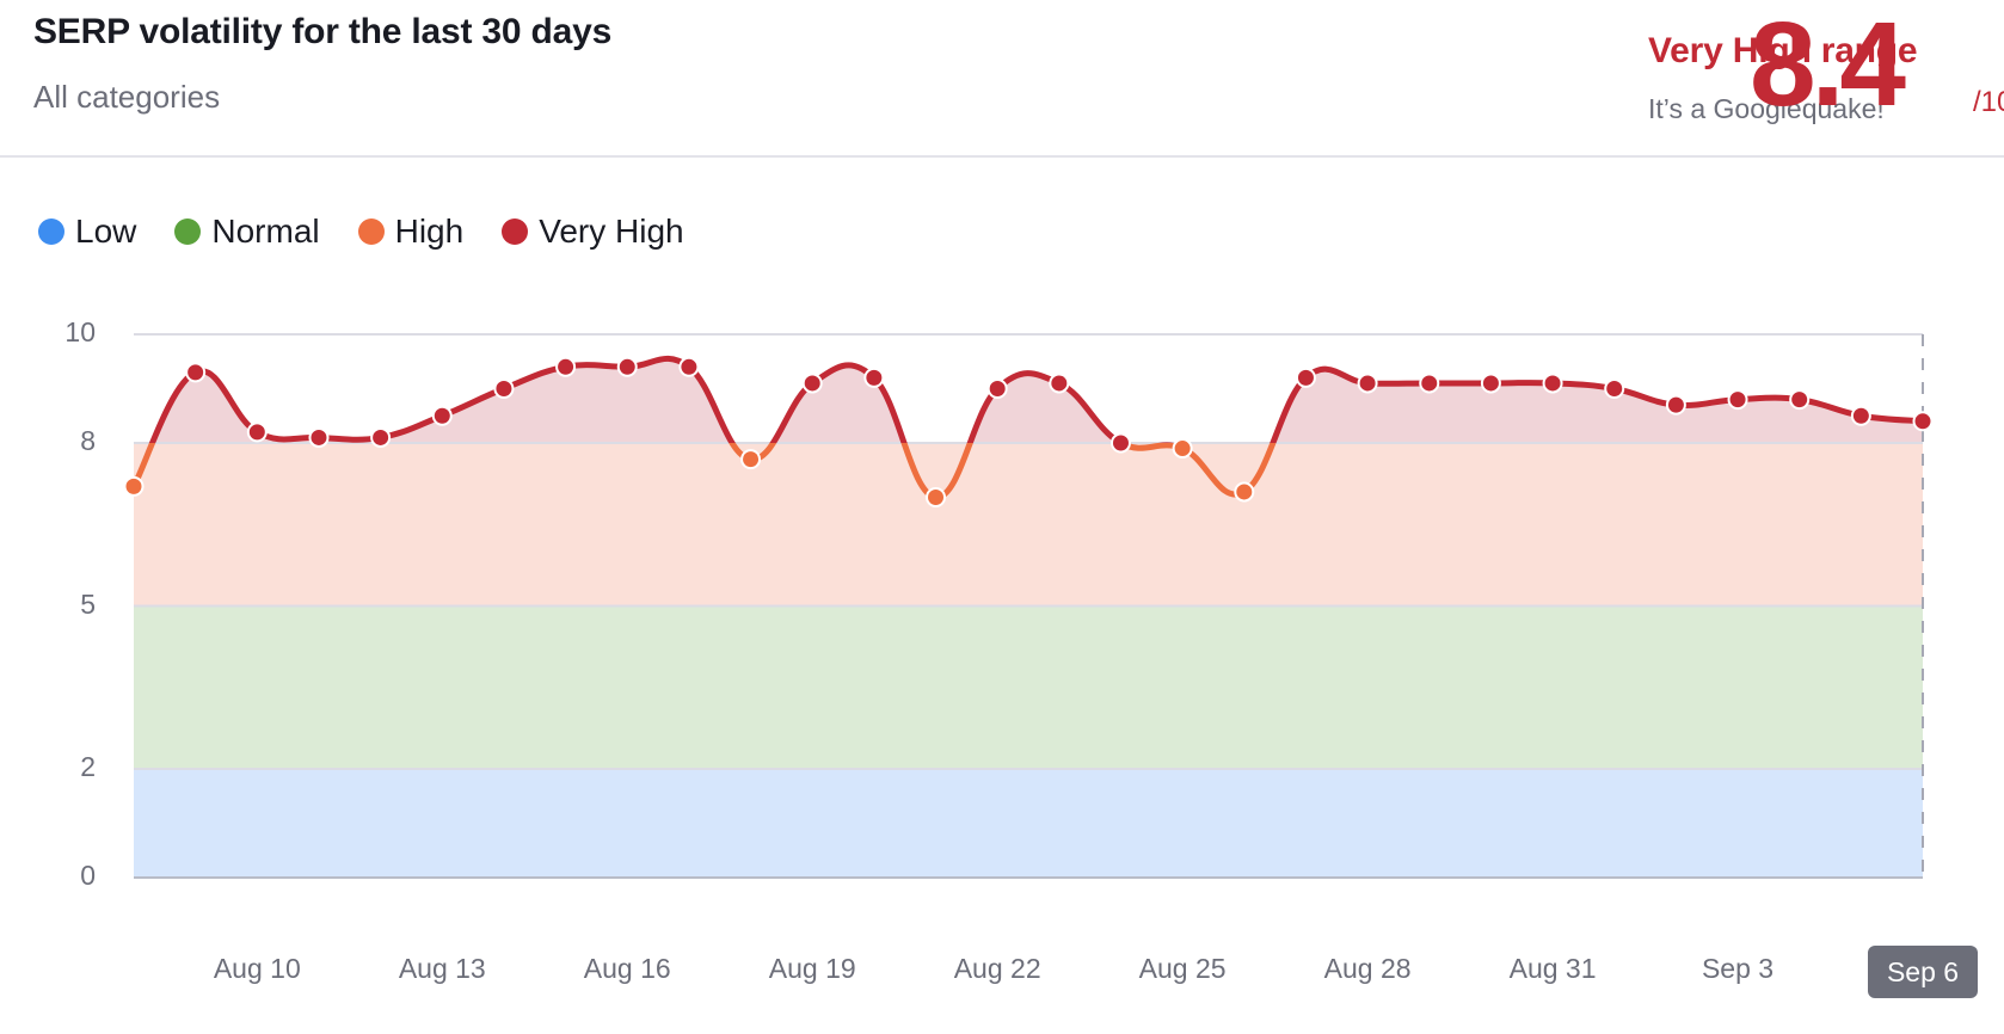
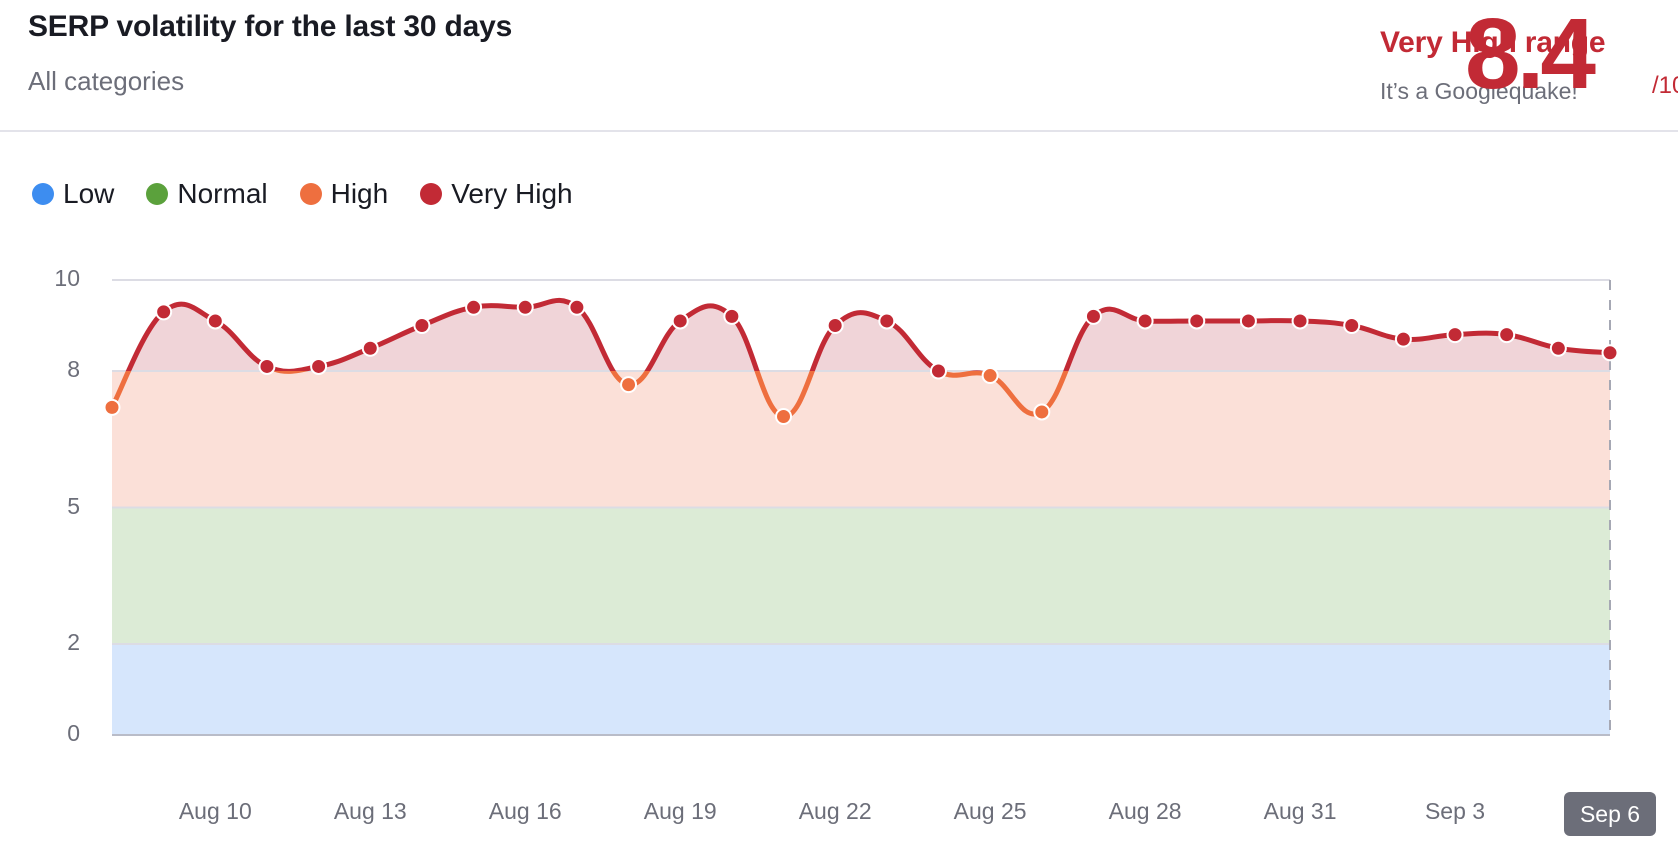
Aug 10: 8.2 -> 9.1
